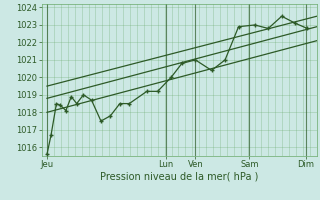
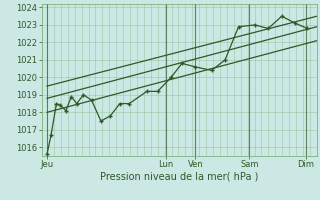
Ven: 1021.0 -> 1020.6
